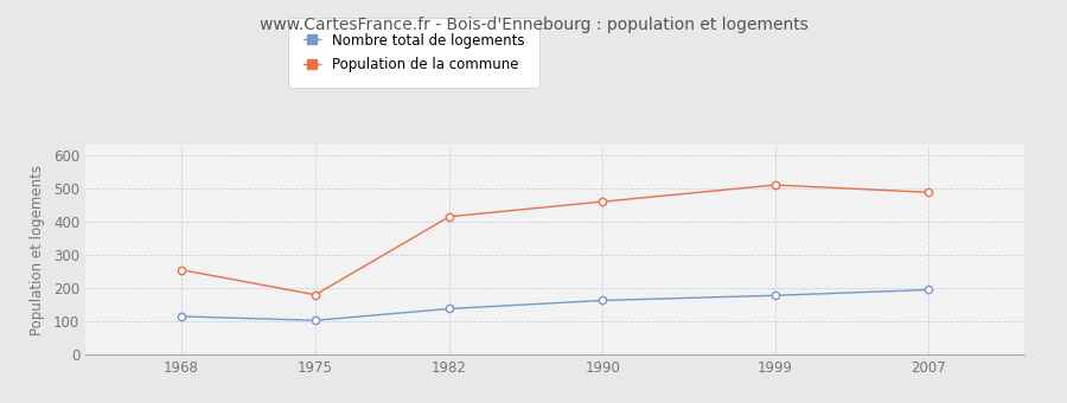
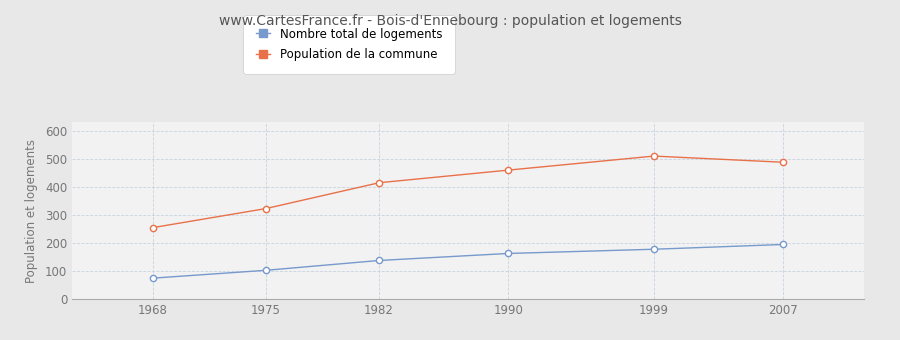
Nombre total de logements/1968: 115 -> 75
Population de la commune/1975: 180 -> 323
